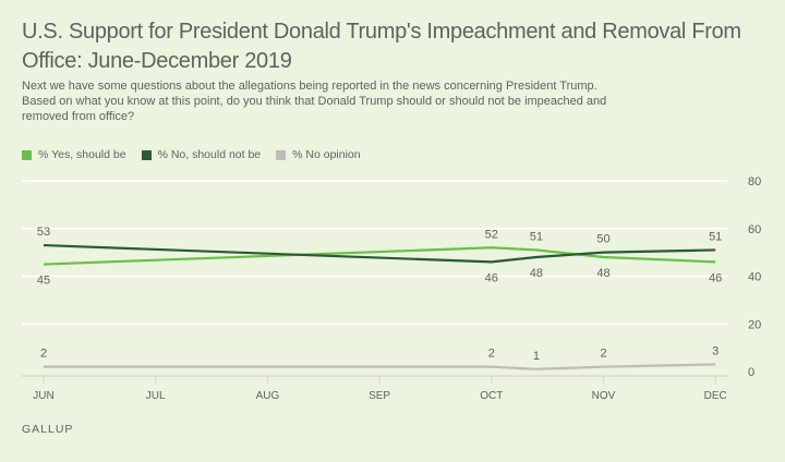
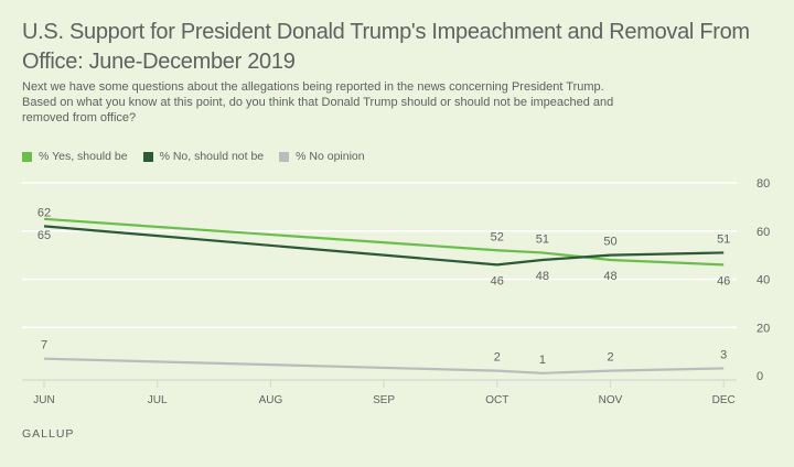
% Yes, should be/0: 45 -> 65
% No, should not be/0: 53 -> 62
% No opinion/0: 2 -> 7
